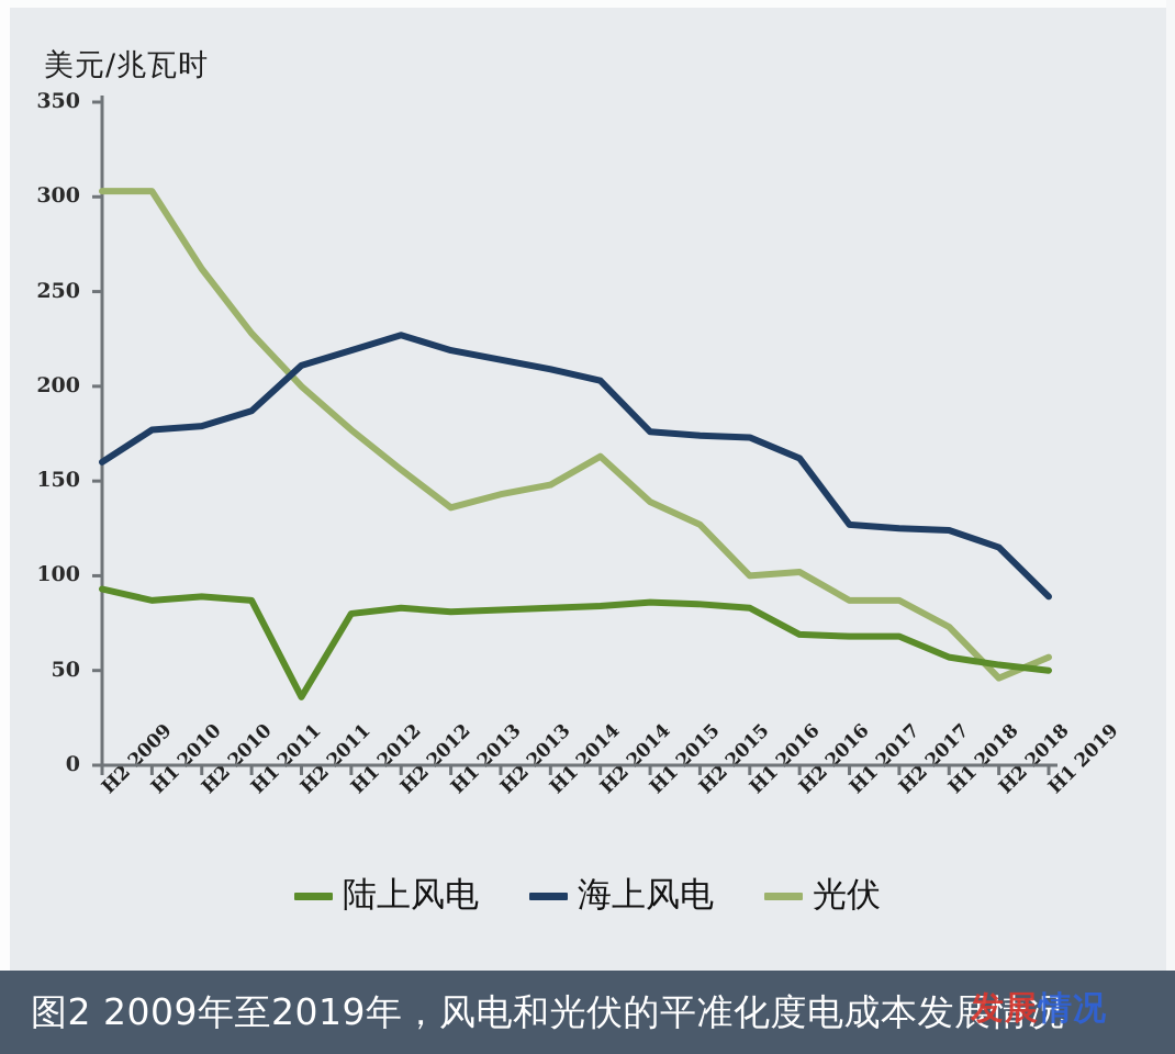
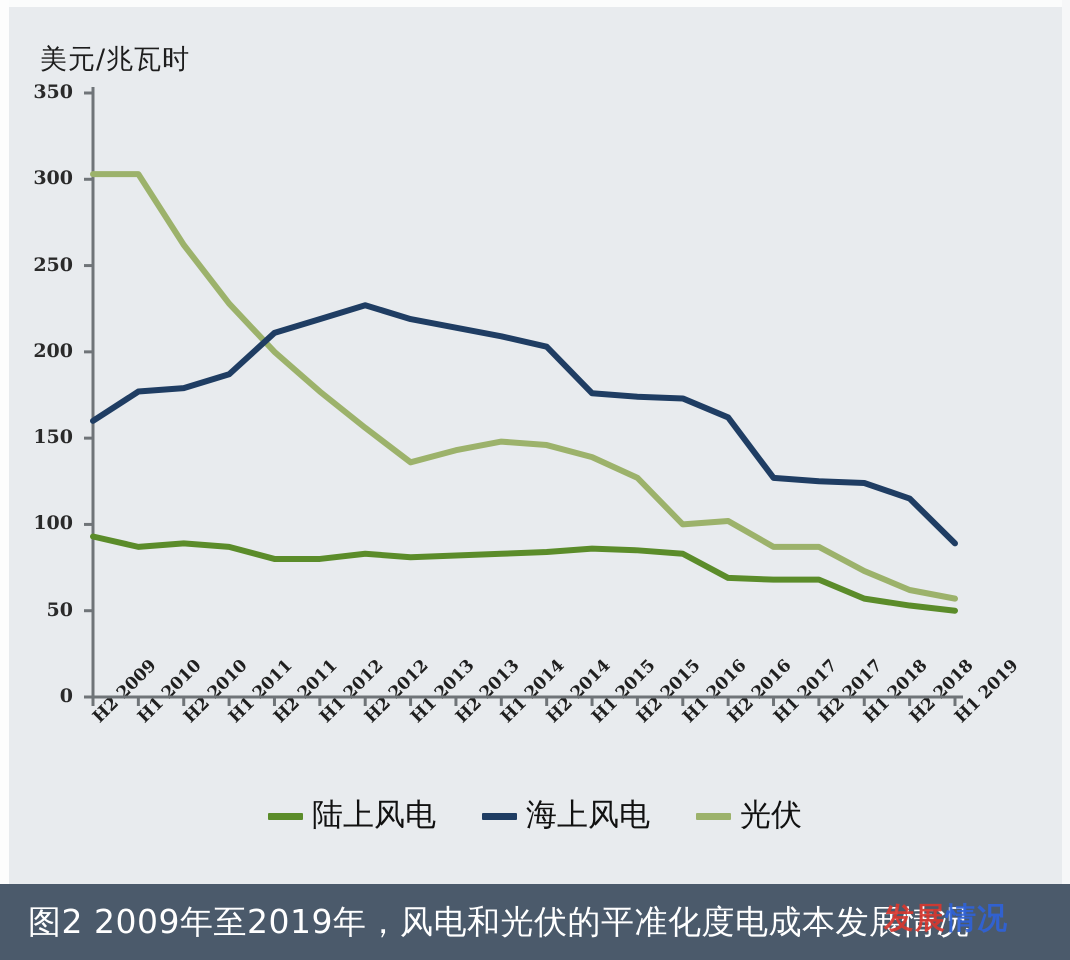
陆上风电/H2 2011: 36 -> 80
光伏/H2 2014: 163 -> 146
光伏/H2 2018: 46 -> 62
